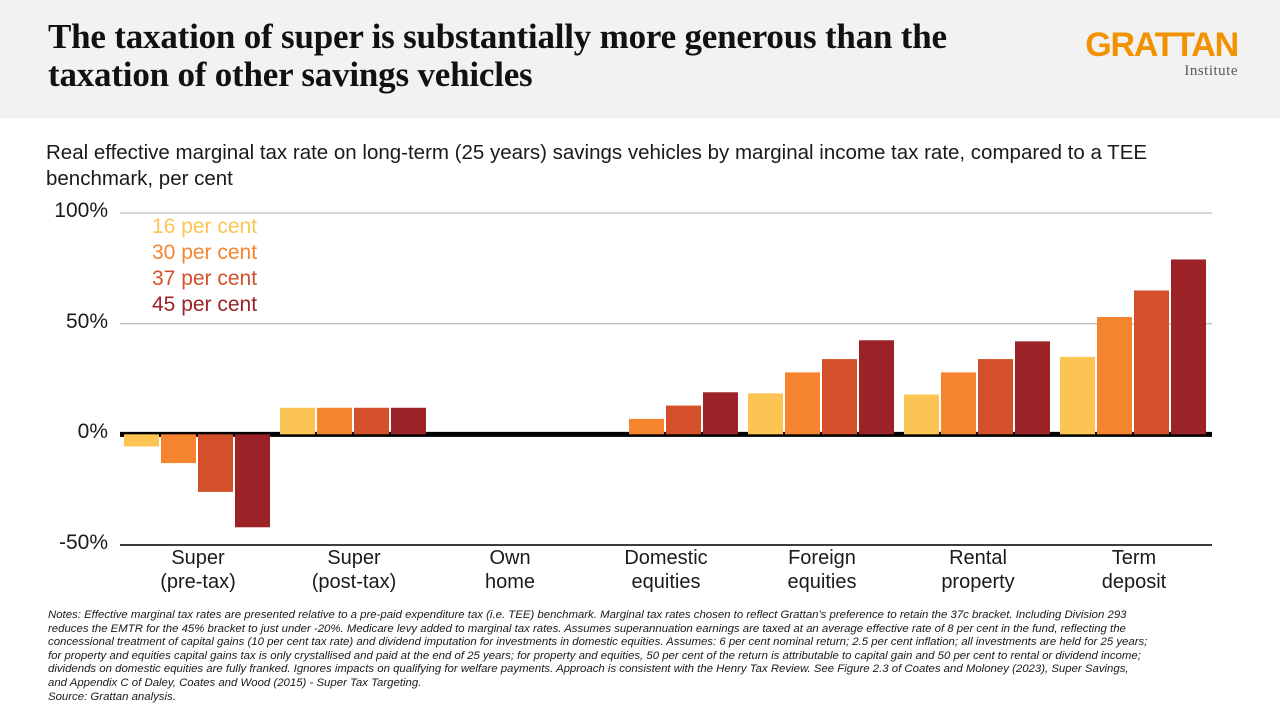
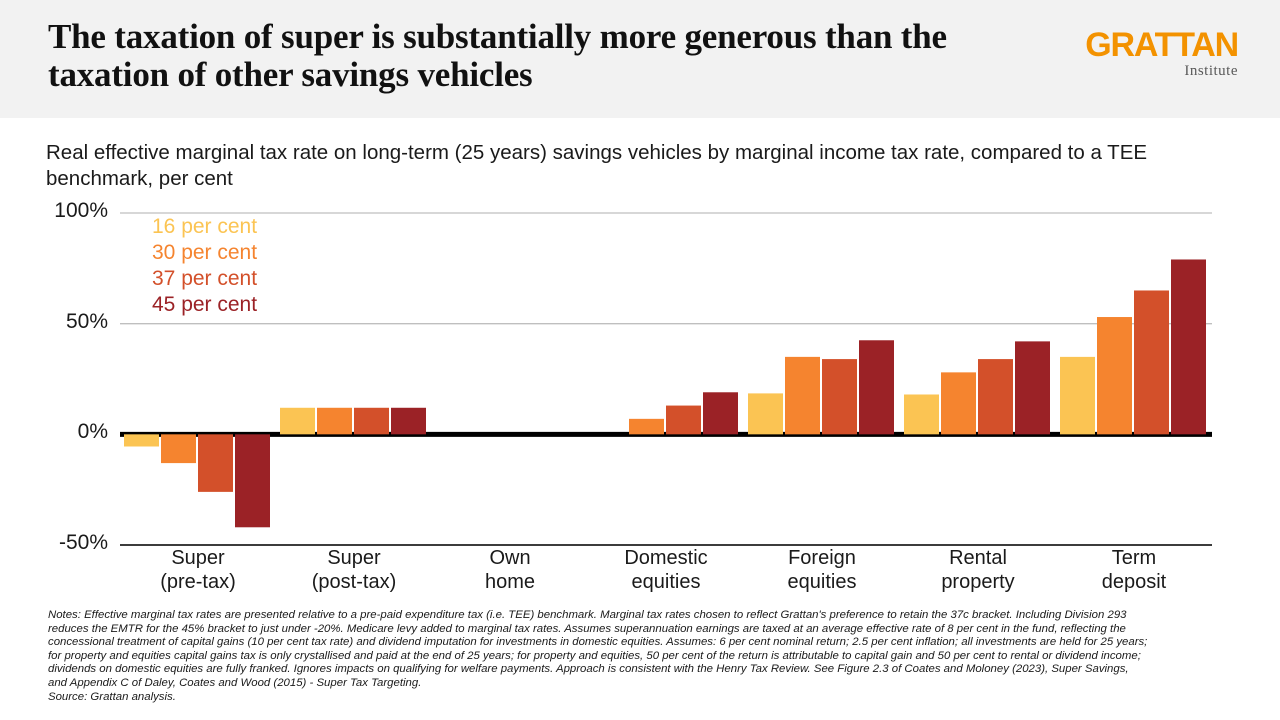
30 per cent/Foreign equities: 28% -> 35%
